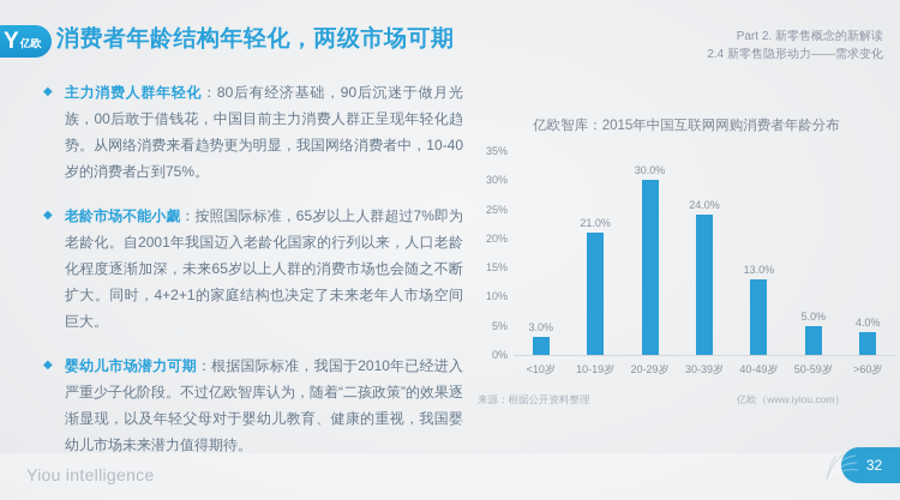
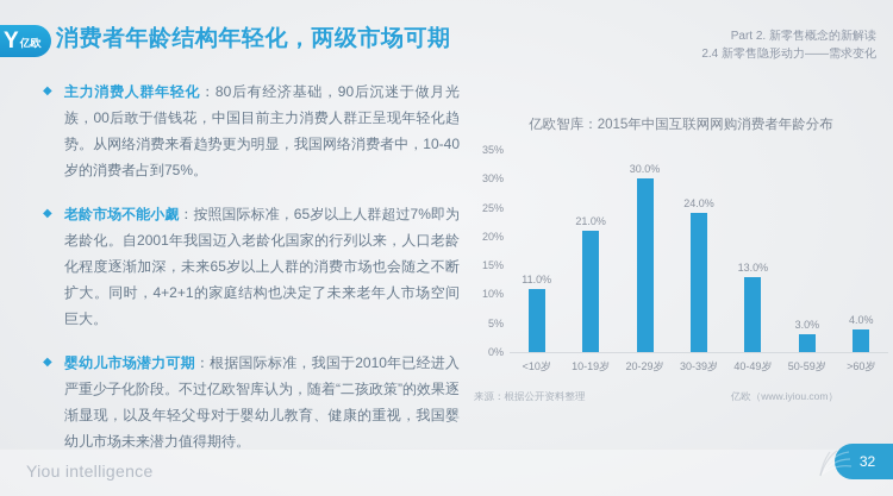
<10岁: 3.0% -> 11.0%
50-59岁: 5.0% -> 3.0%
